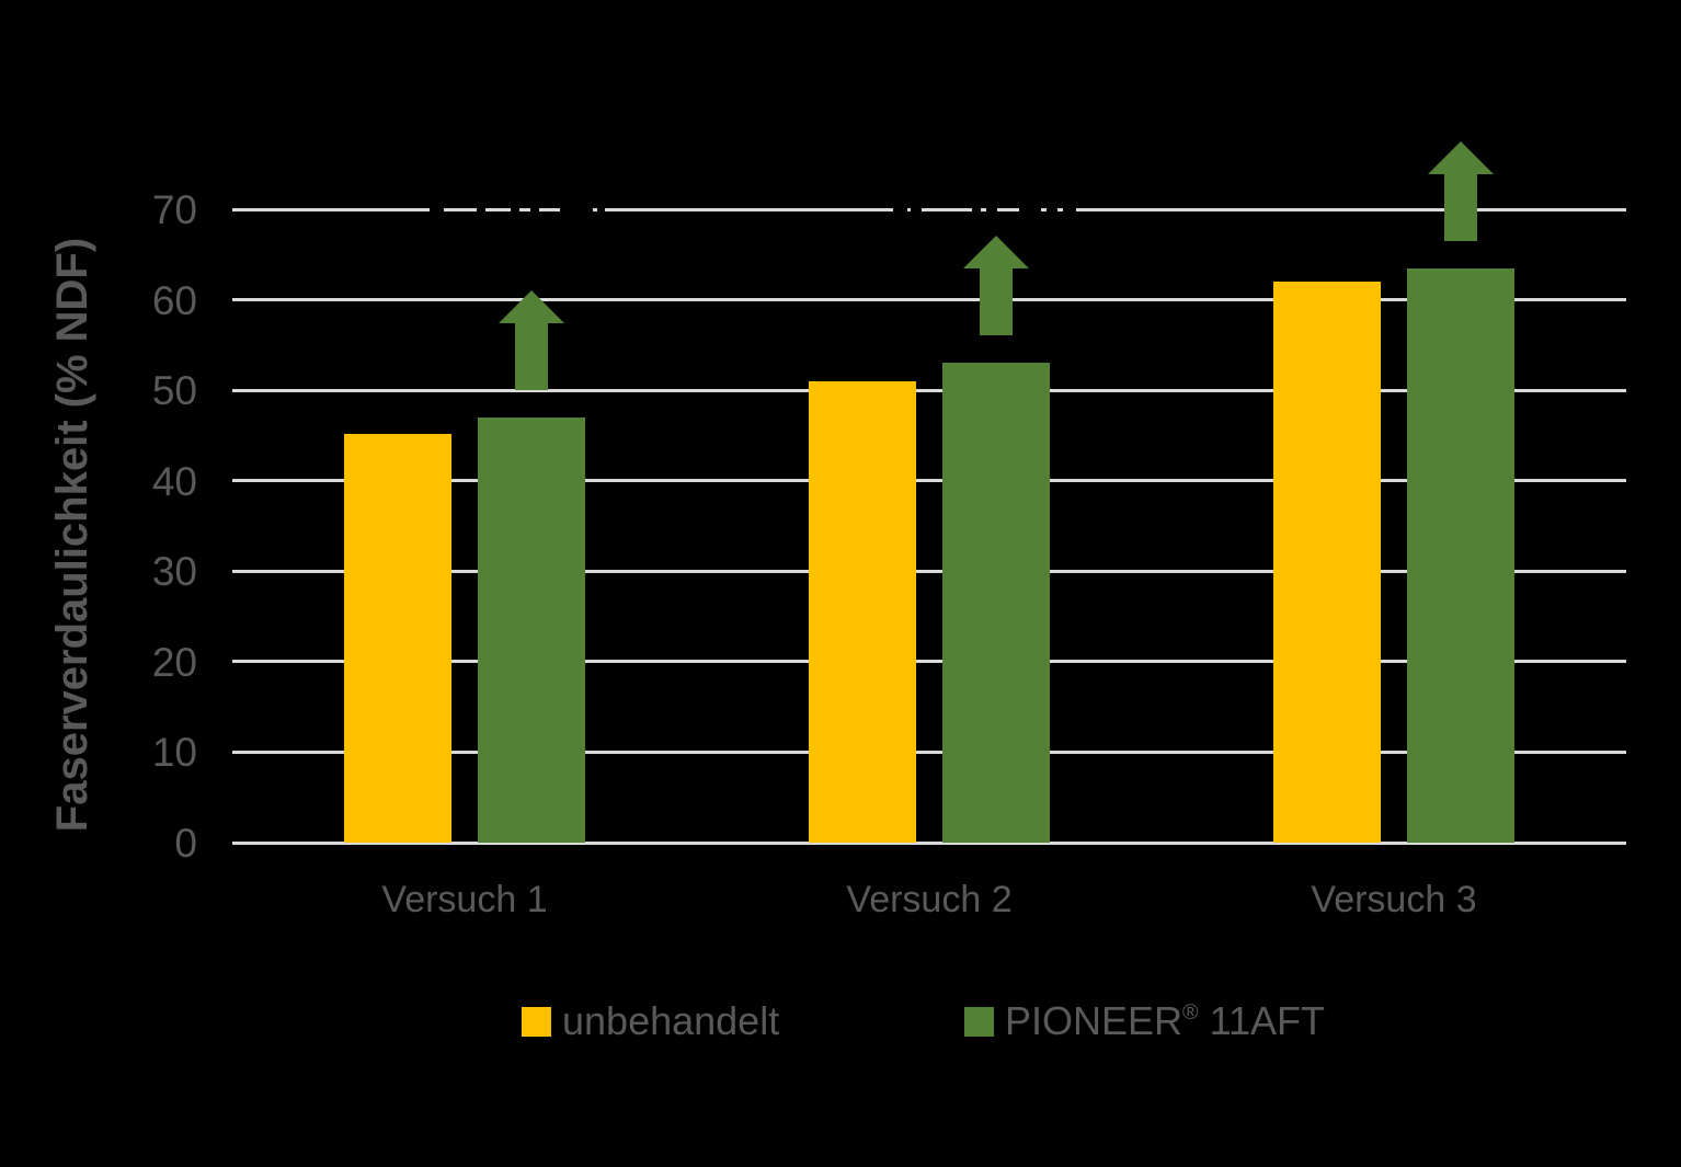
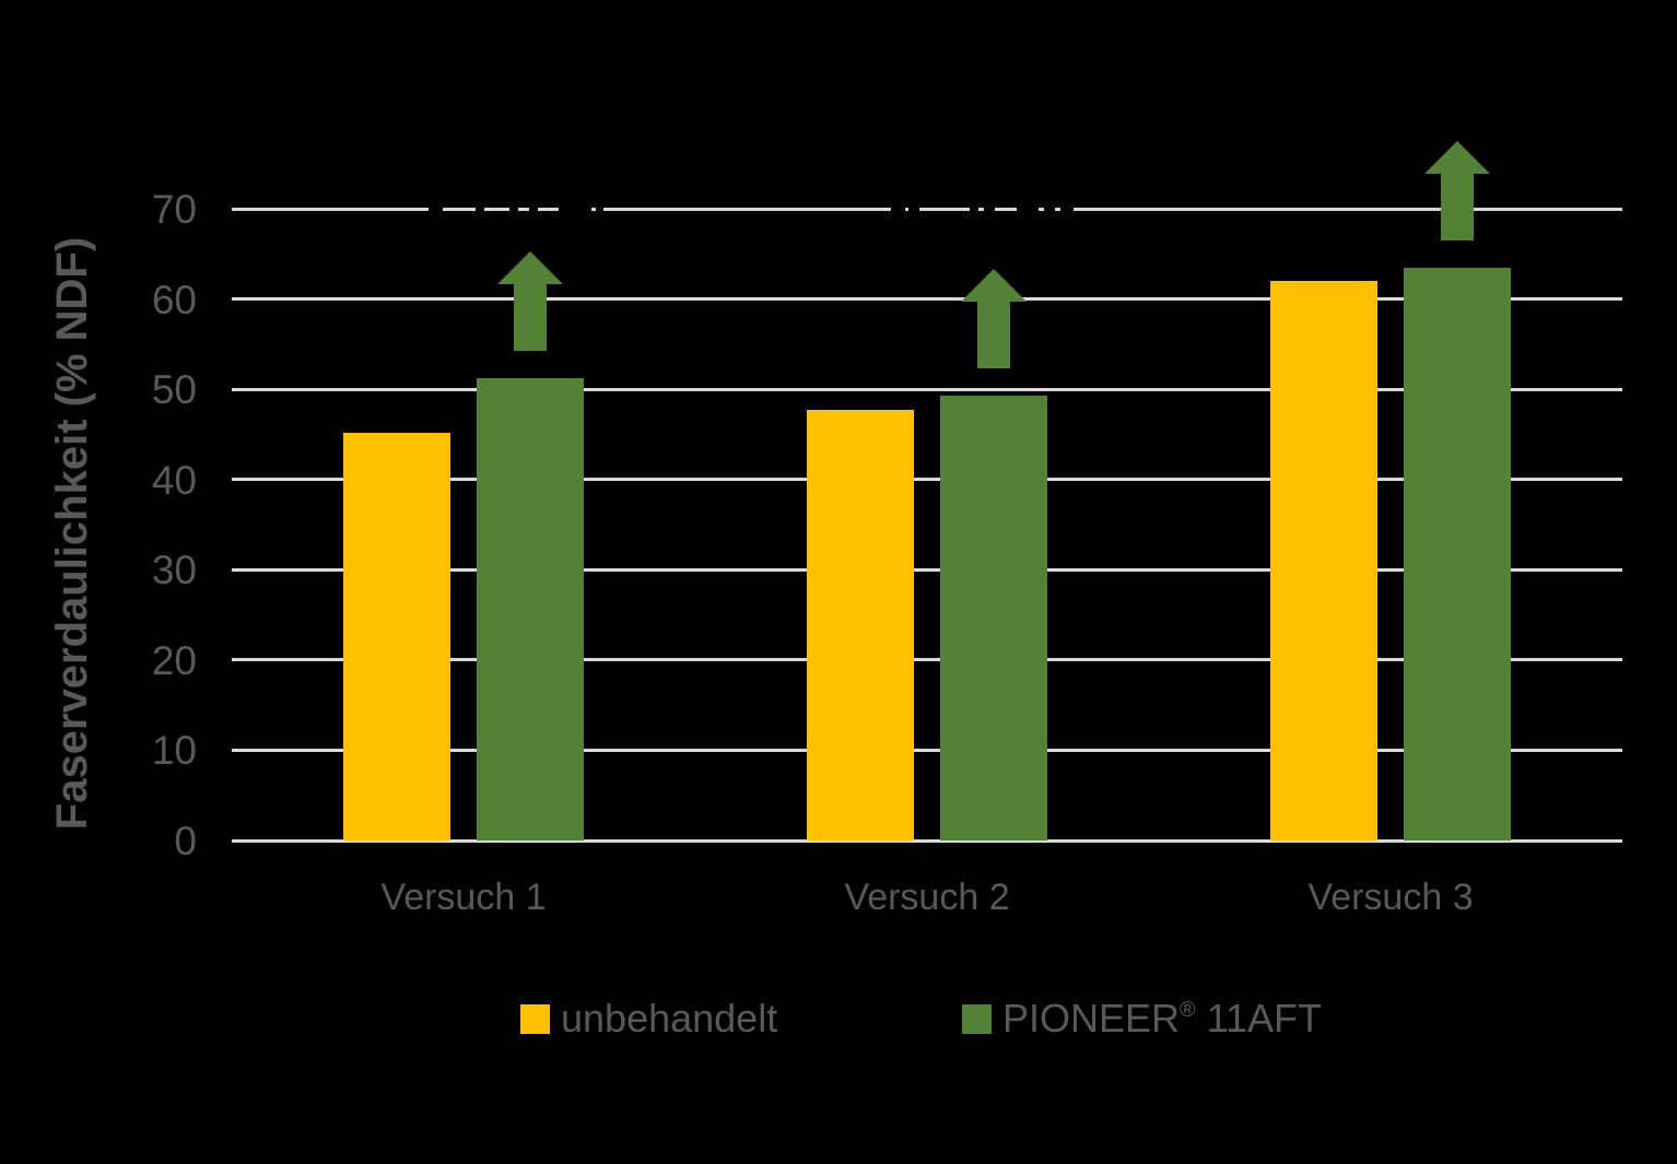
PIONEER® 11AFT/Versuch 1: 47 -> 51
unbehandelt/Versuch 2: 51 -> 48
PIONEER® 11AFT/Versuch 2: 53 -> 49
